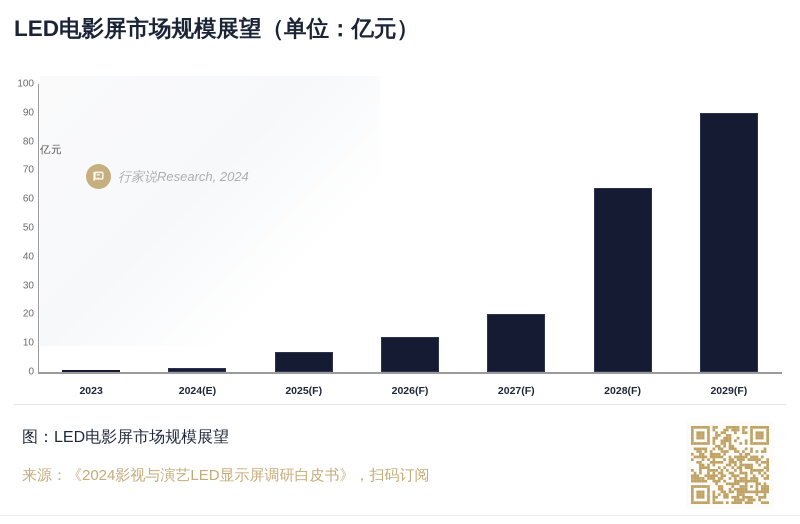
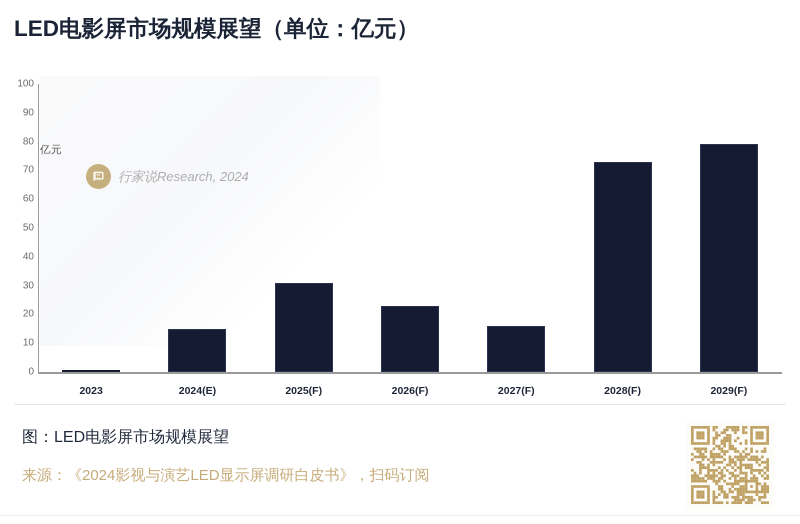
2024(E): 2 -> 15
2025(F): 7 -> 31
2026(F): 12 -> 23
2027(F): 20 -> 16
2028(F): 64 -> 73
2029(F): 90 -> 79
